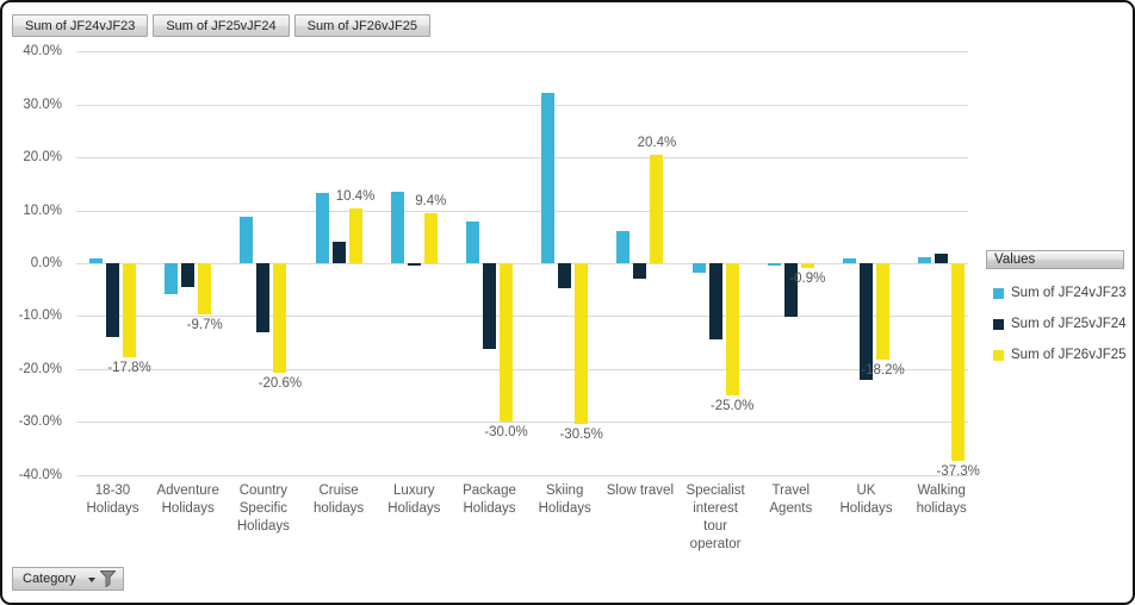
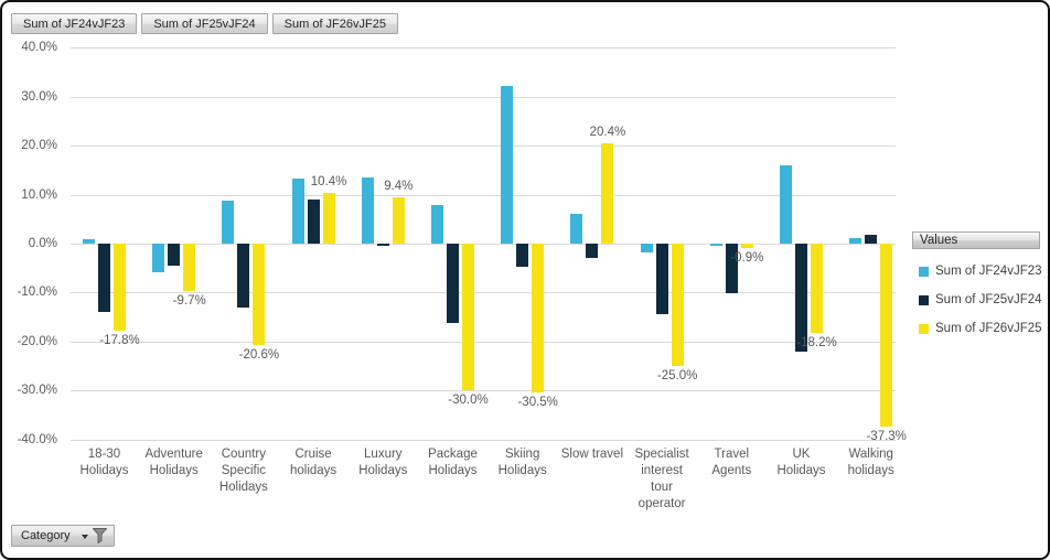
Sum of JF25vJF24/Cruise holidays: 4% -> 9%
Sum of JF24vJF23/UK Holidays: 1% -> 16%
